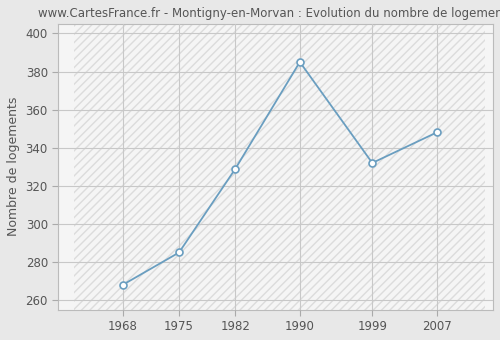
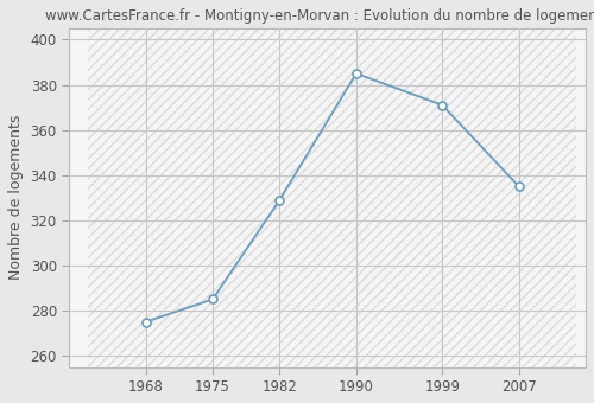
1968: 268 -> 275
1999: 332 -> 371
2007: 348 -> 335
